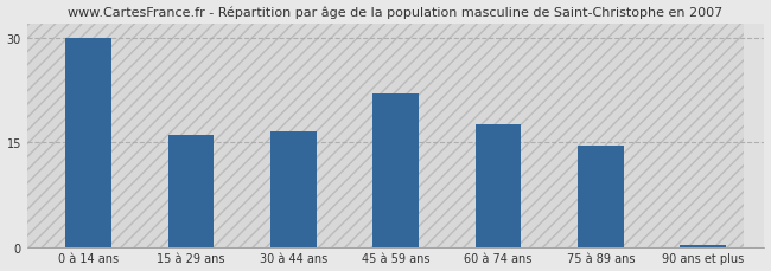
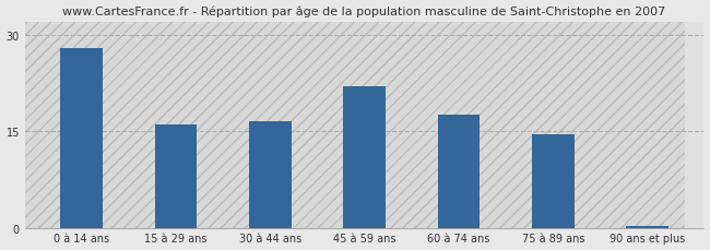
0 à 14 ans: 30.0 -> 28.0
